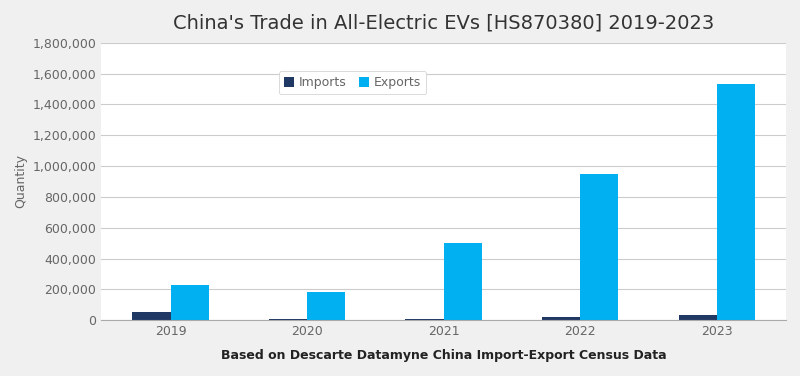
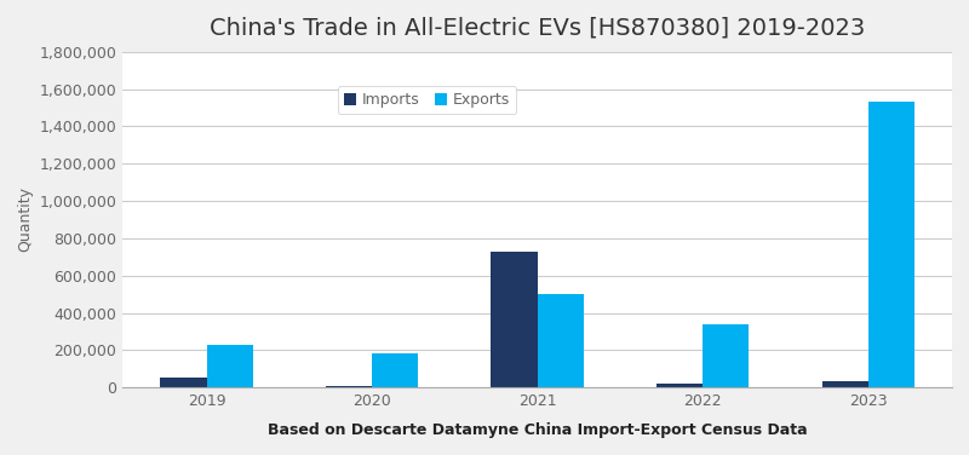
Imports/2021: 10,000 -> 730,000
Exports/2022: 950,000 -> 340,000
